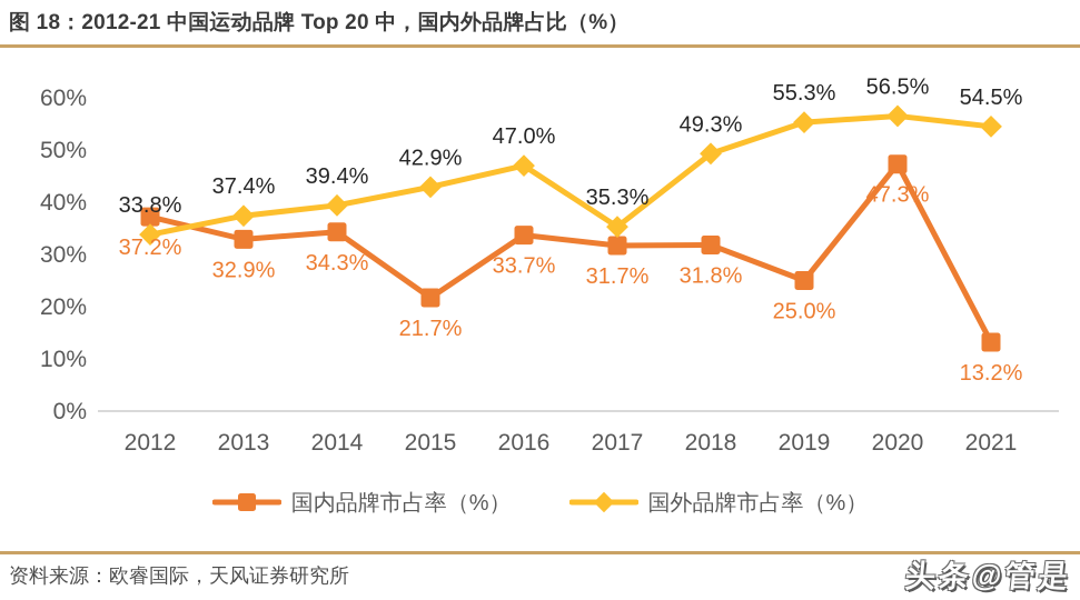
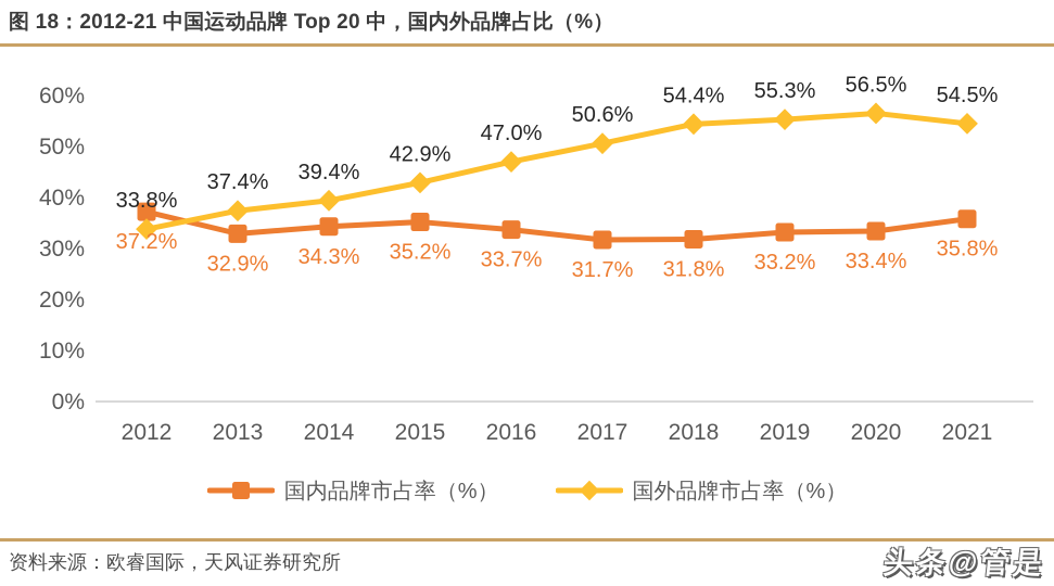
国内品牌市占率（%）/2015: 21.7% -> 35.2%
国外品牌市占率（%）/2017: 35.3% -> 50.6%
国外品牌市占率（%）/2018: 49.3% -> 54.4%
国内品牌市占率（%）/2019: 25.0% -> 33.2%
国内品牌市占率（%）/2020: 47.3% -> 33.4%
国内品牌市占率（%）/2021: 13.2% -> 35.8%
